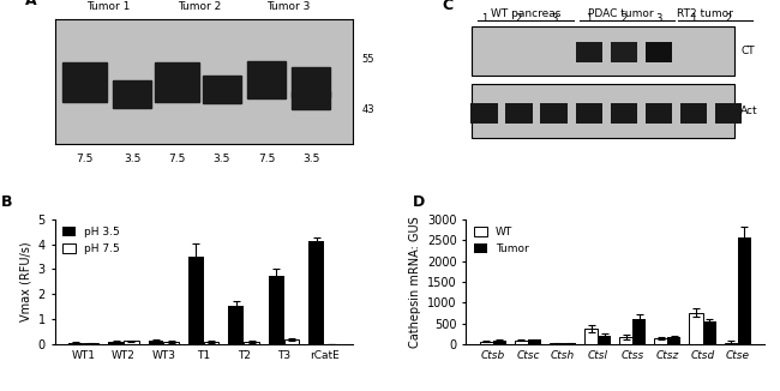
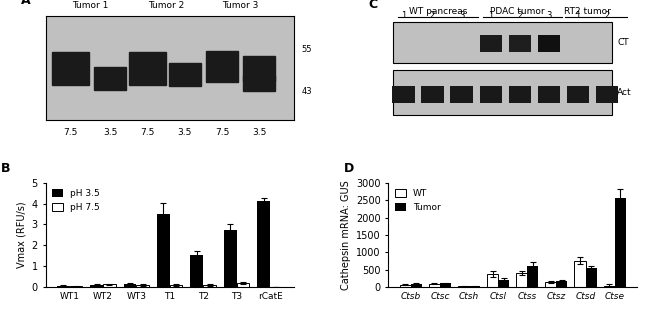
WT/Ctss: 170 -> 400
